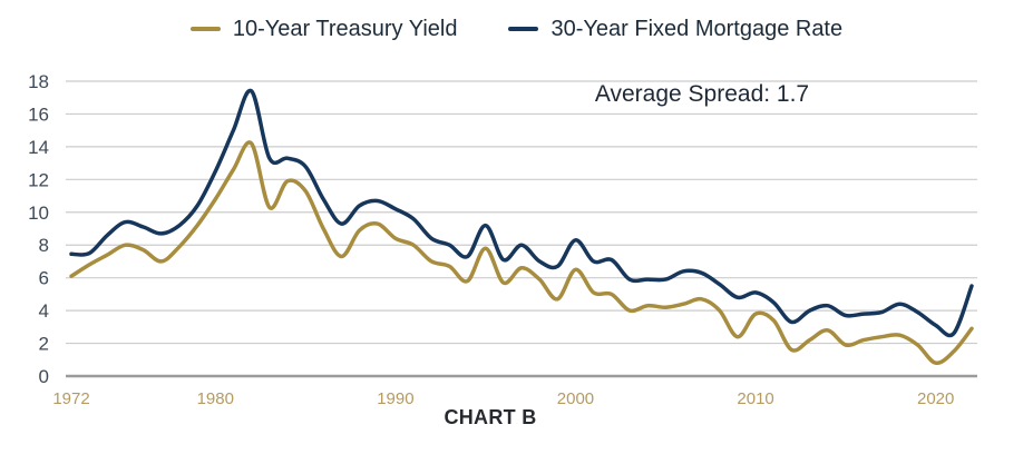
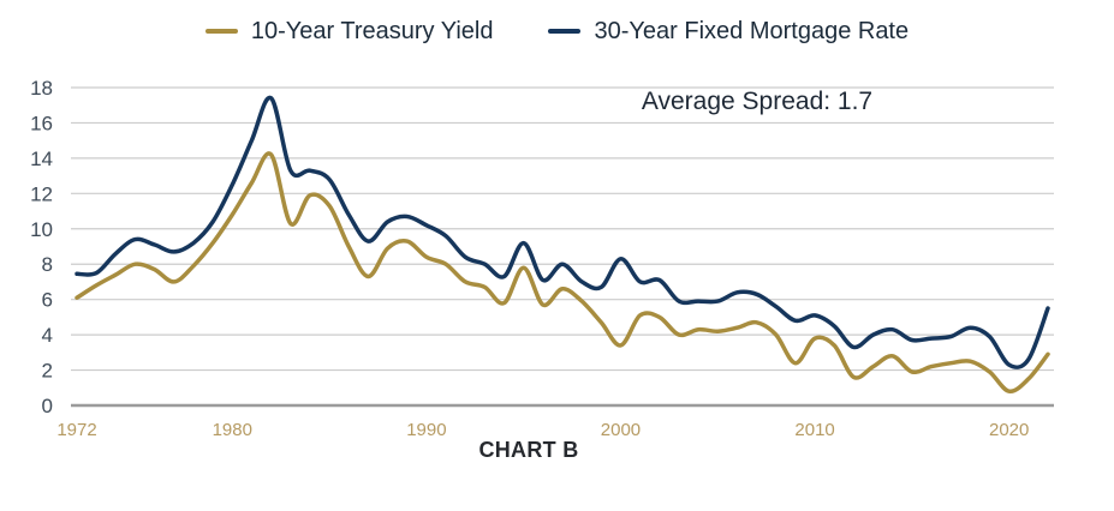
10-Year Treasury Yield/2000: 6.5 -> 3.4
30-Year Fixed Mortgage Rate/2020: 3.1 -> 2.3
